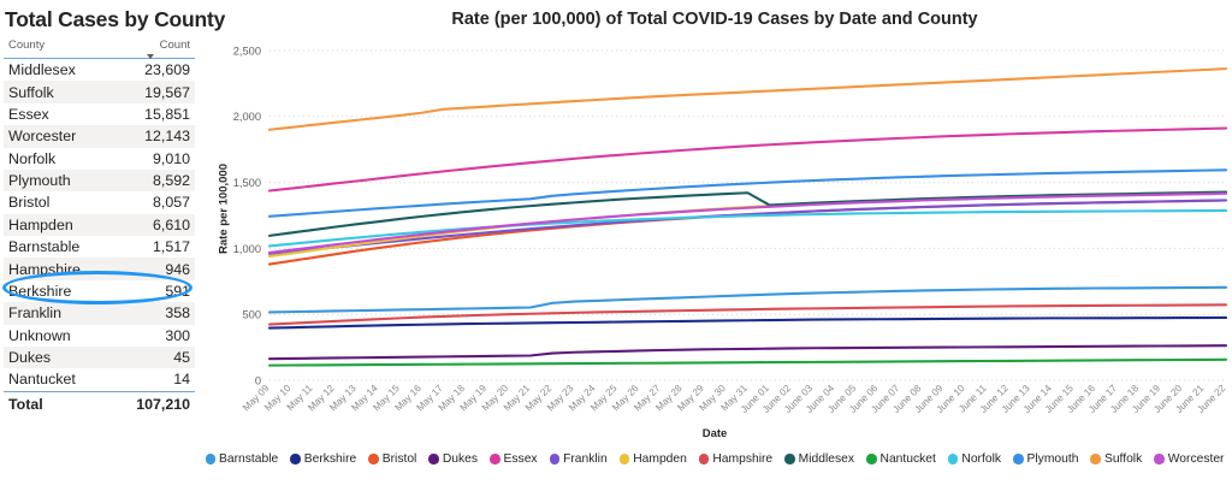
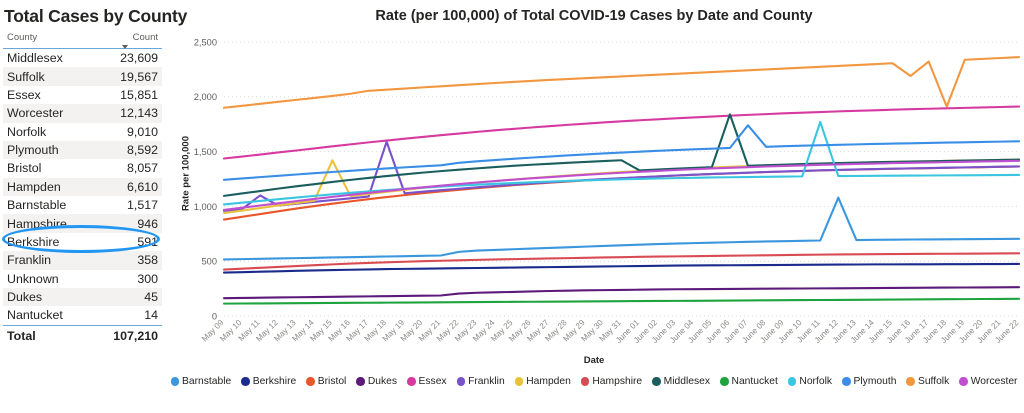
Franklin/May 11: 990 -> 1100
Hampden/May 15: 1070 -> 1420
Franklin/May 18: 1100 -> 1590
Middlesex/June 06: 1360 -> 1840
Plymouth/June 07: 1540 -> 1740
Norfolk/June 11: 1280 -> 1770
Barnstable/June 12: 690 -> 1080
Suffolk/June 16: 2310 -> 2190
Suffolk/June 18: 2330 -> 1910
